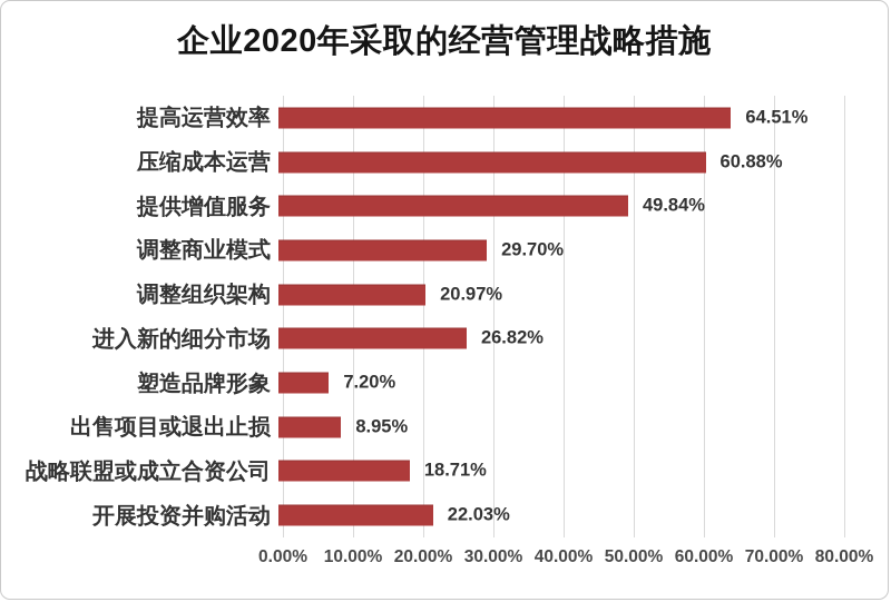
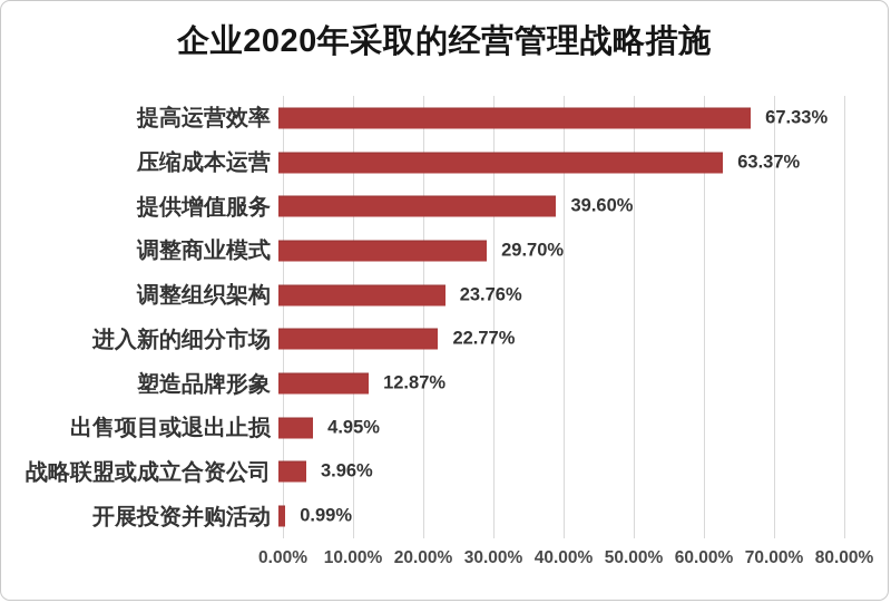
提高运营效率: 64.51% -> 67.33%
压缩成本运营: 60.88% -> 63.37%
提供增值服务: 49.84% -> 39.60%
调整组织架构: 20.97% -> 23.76%
进入新的细分市场: 26.82% -> 22.77%
塑造品牌形象: 7.20% -> 12.87%
出售项目或退出止损: 8.95% -> 4.95%
战略联盟或成立合资公司: 18.71% -> 3.96%
开展投资并购活动: 22.03% -> 0.99%
